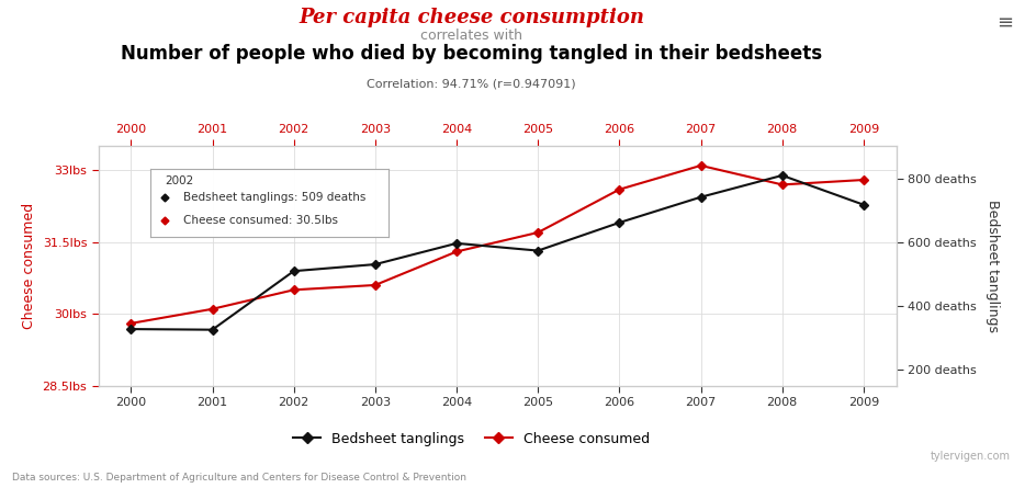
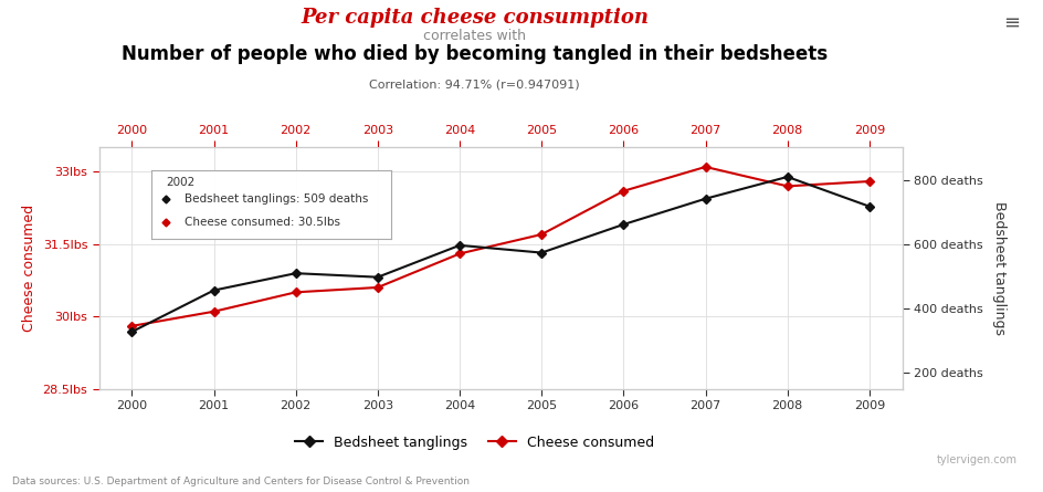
Bedsheet tanglings/2001: 325 deaths -> 456 deaths
Bedsheet tanglings/2003: 530 deaths -> 497 deaths
